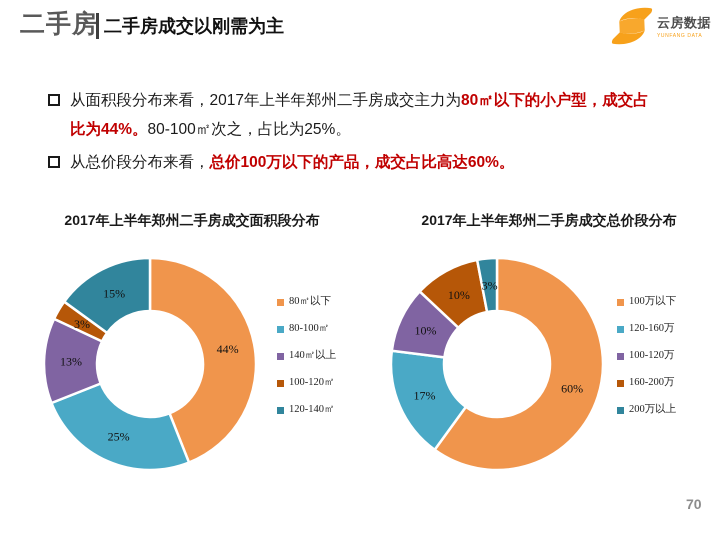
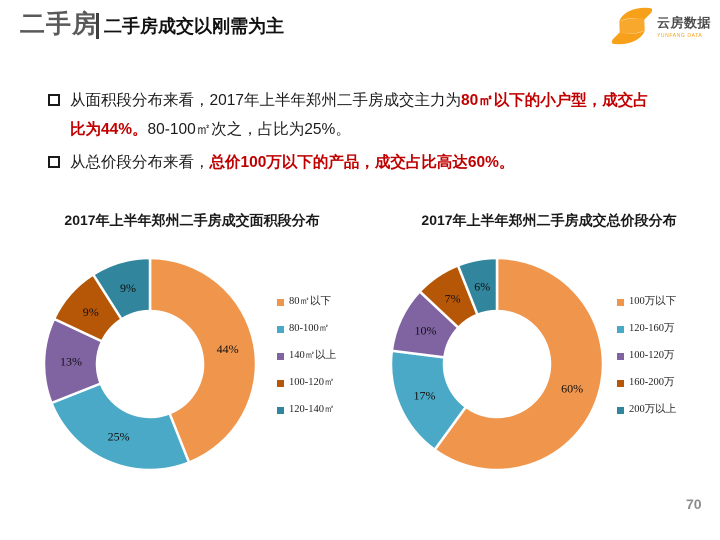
2017年上半年郑州二手房成交面积段分布/100-120㎡: 3% -> 9%
2017年上半年郑州二手房成交面积段分布/120-140㎡: 15% -> 9%
2017年上半年郑州二手房成交总价段分布/160-200万: 10% -> 7%
2017年上半年郑州二手房成交总价段分布/200万以上: 3% -> 6%
